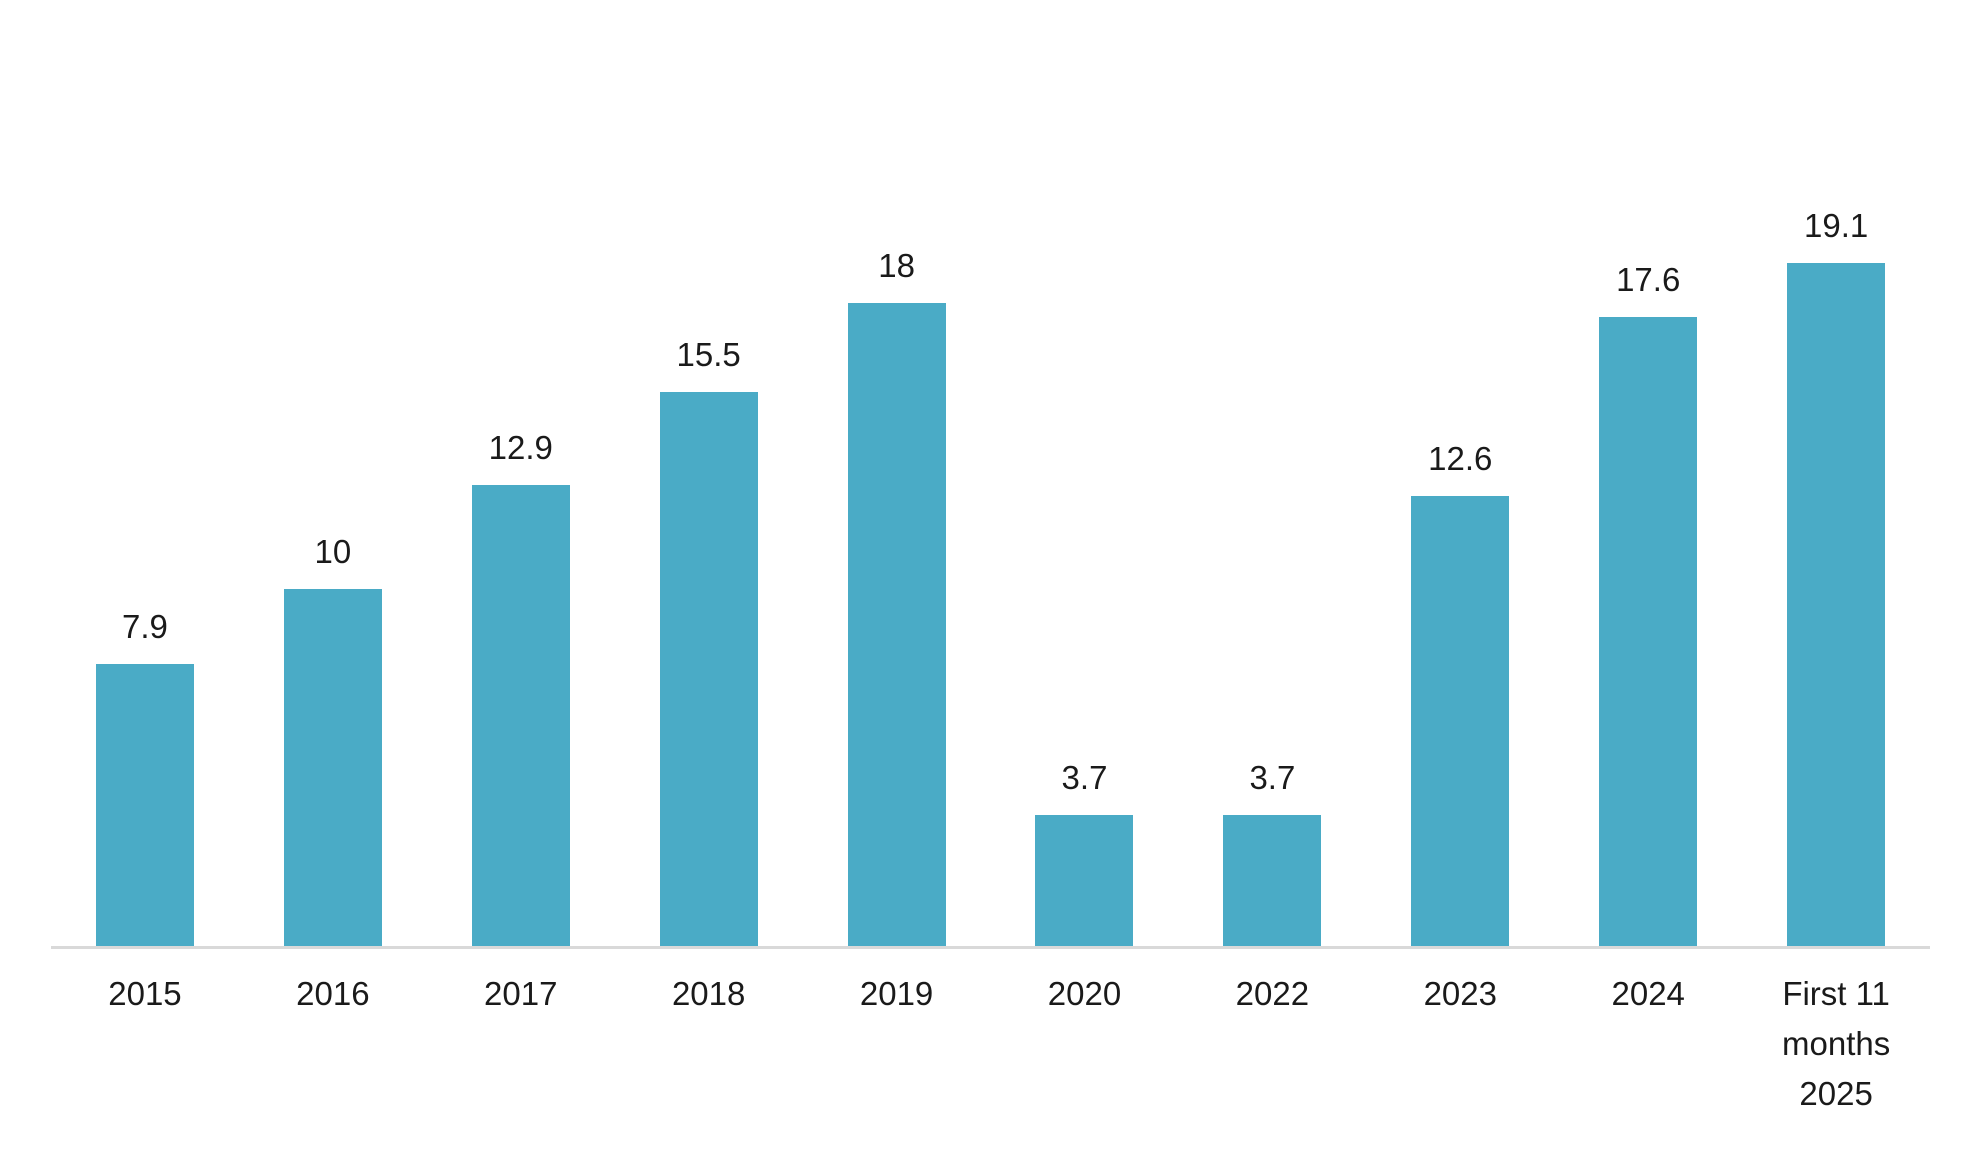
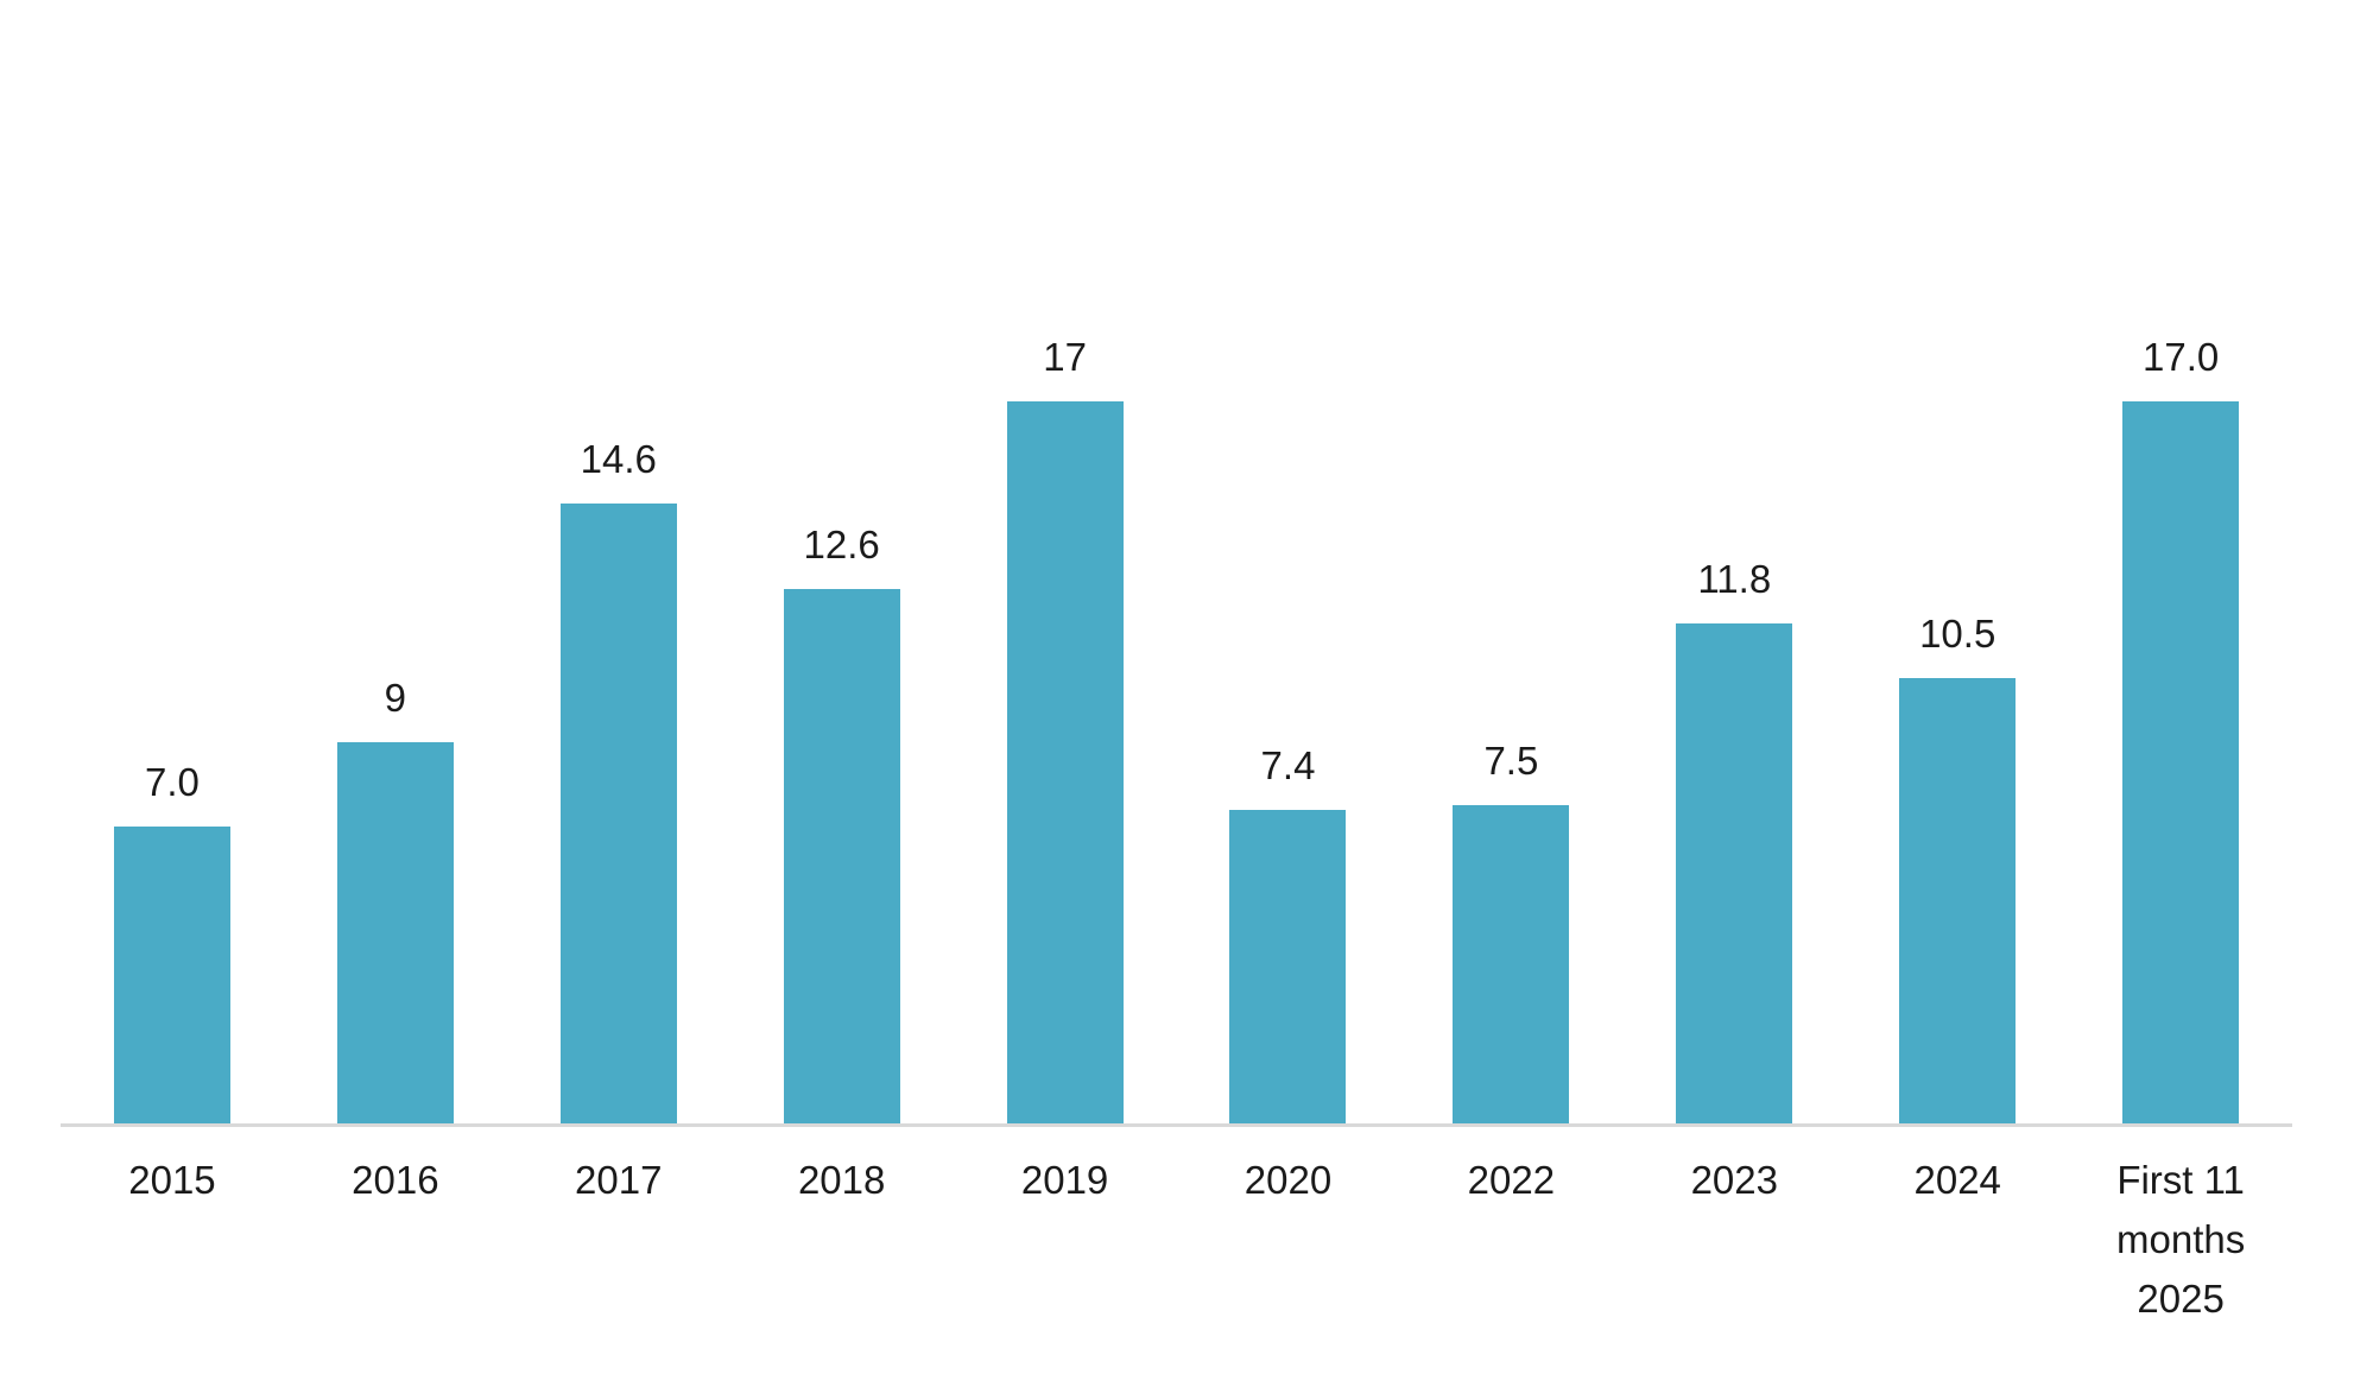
2015: 7.9 -> 7.0
2016: 10 -> 9
2017: 12.9 -> 14.6
2018: 15.5 -> 12.6
2019: 18 -> 17
2020: 3.7 -> 7.4
2022: 3.7 -> 7.5
2023: 12.6 -> 11.8
2024: 17.6 -> 10.5
First 11 months 2025: 19.1 -> 17.0
